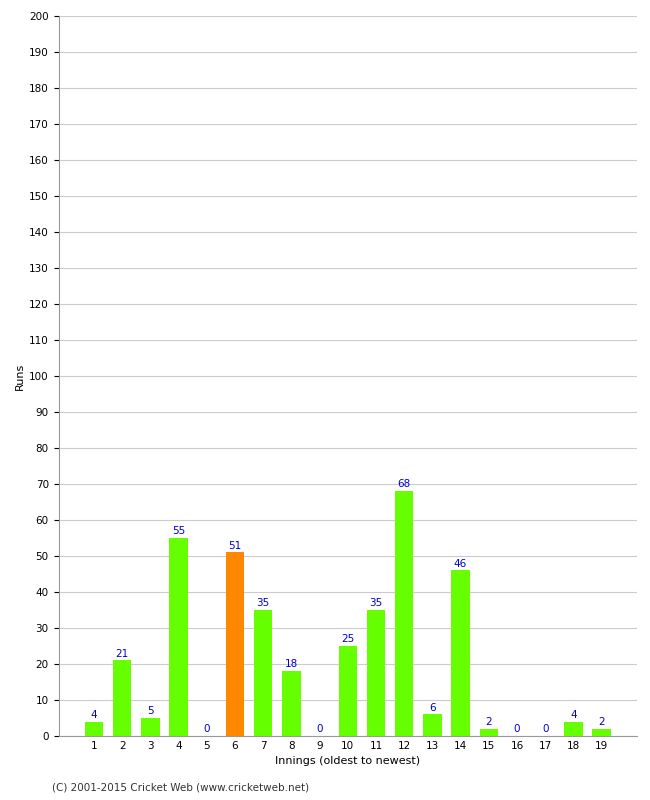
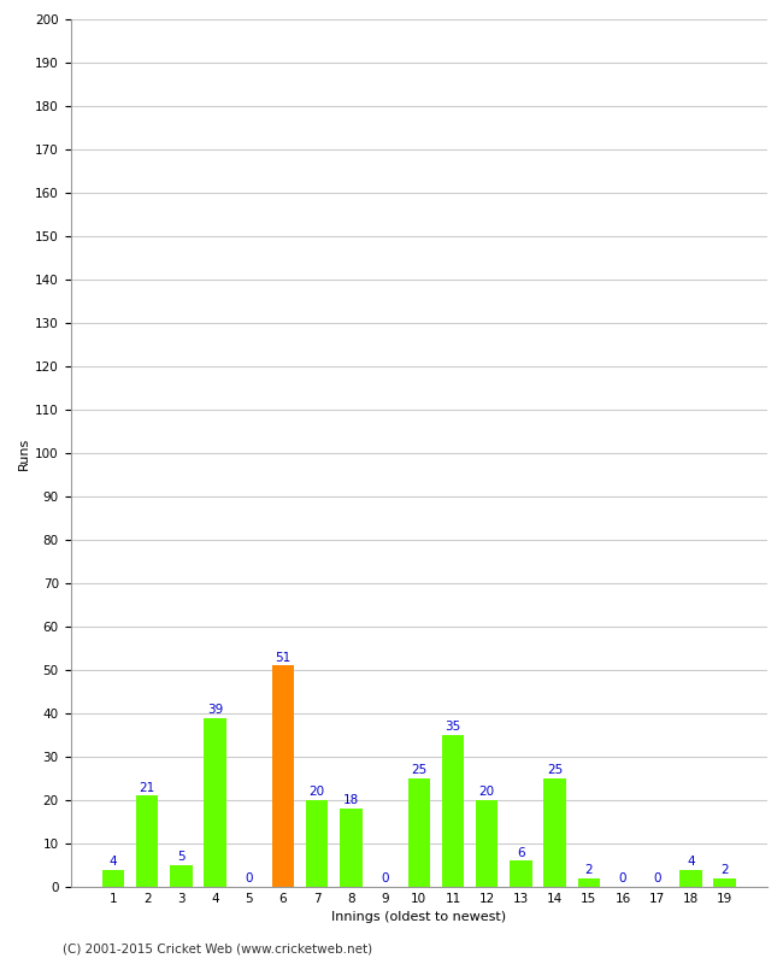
4: 55 -> 39
7: 35 -> 20
12: 68 -> 20
14: 46 -> 25
